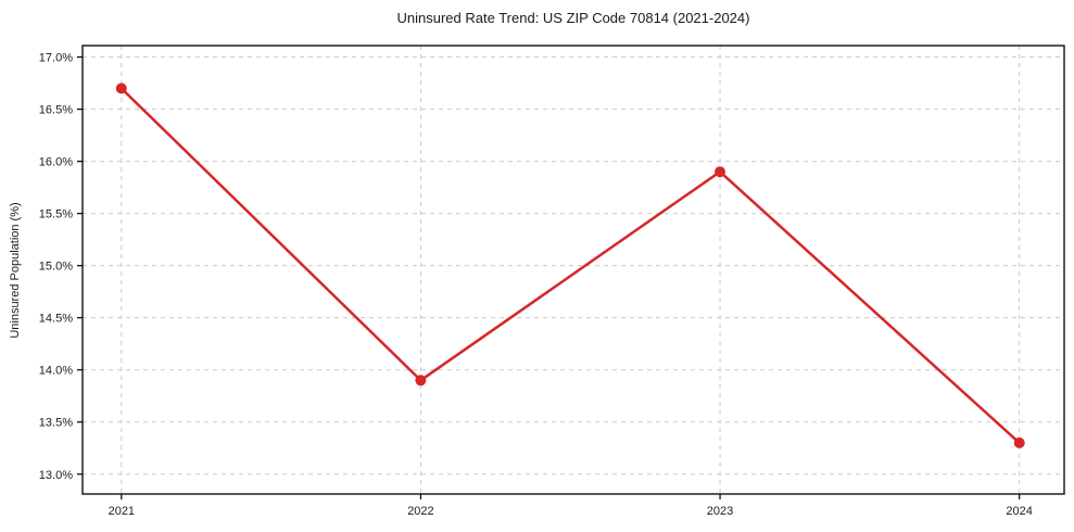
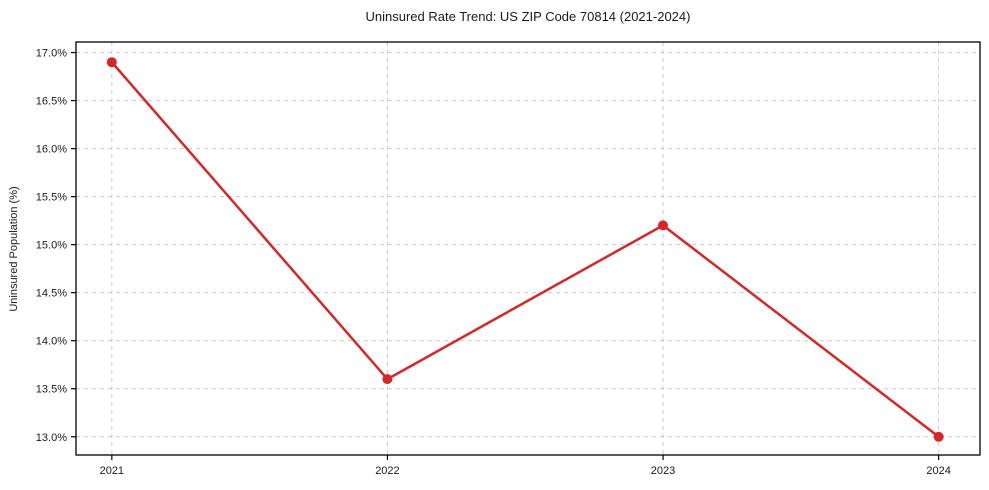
2021: 16.7% -> 16.9%
2022: 13.9% -> 13.6%
2023: 15.9% -> 15.2%
2024: 13.3% -> 13.0%
